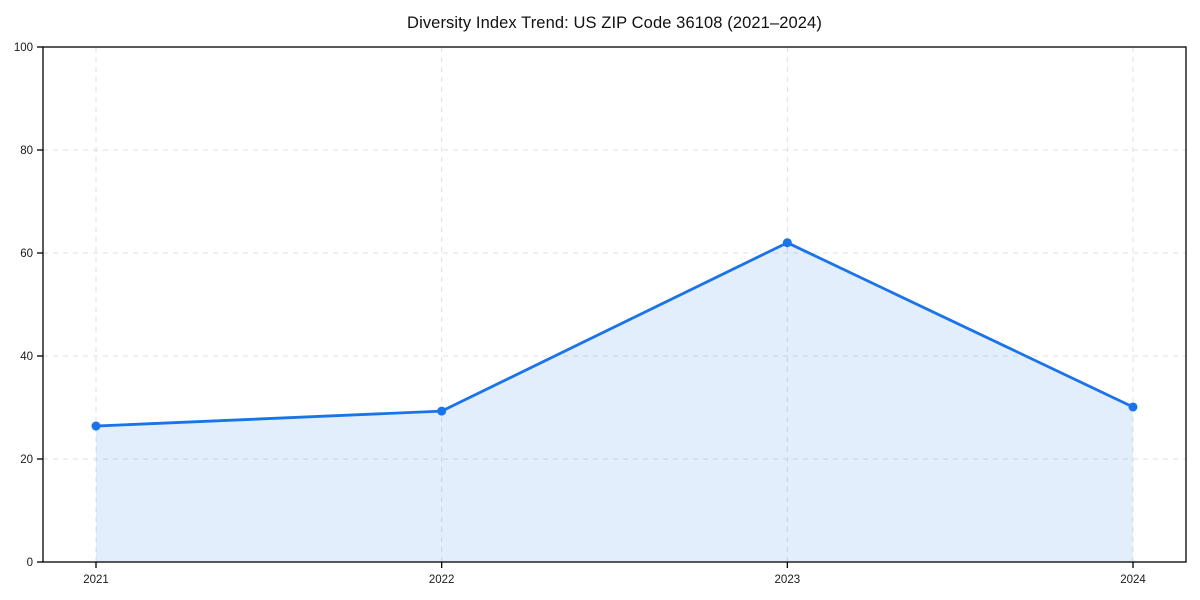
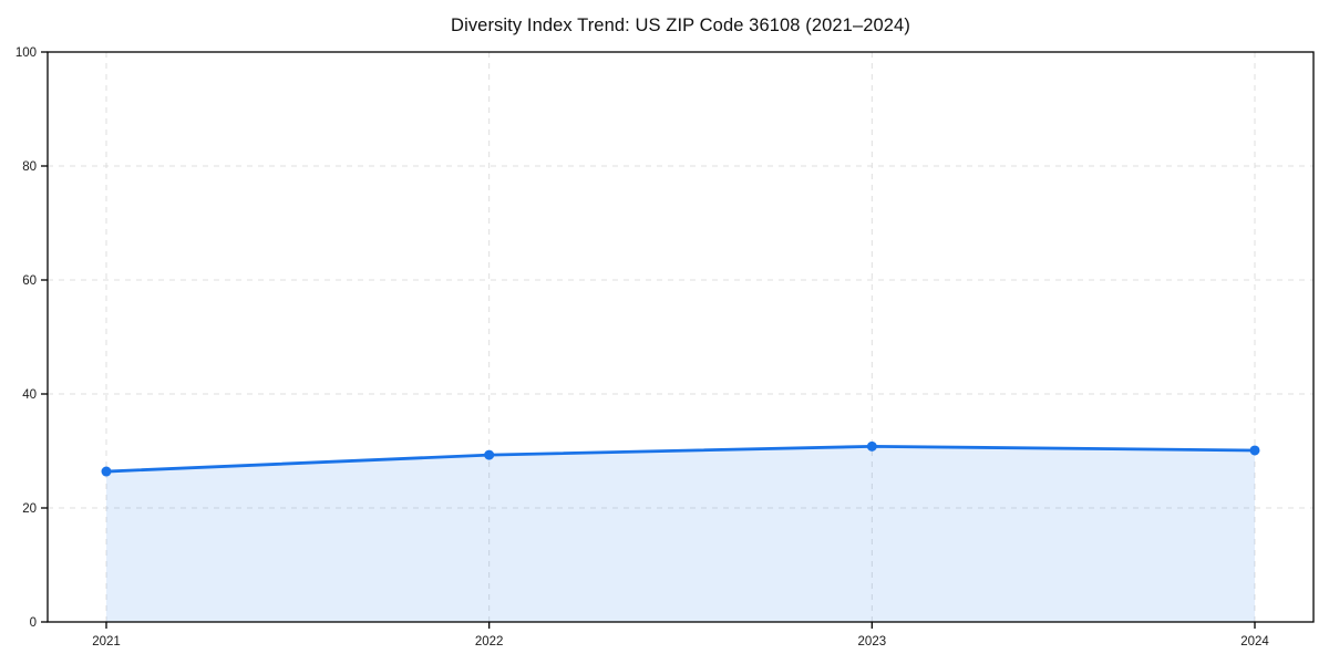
2023: 62 -> 31
